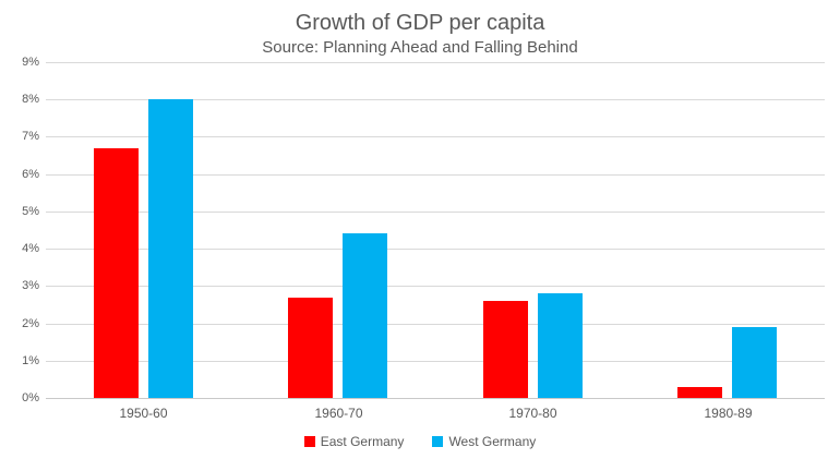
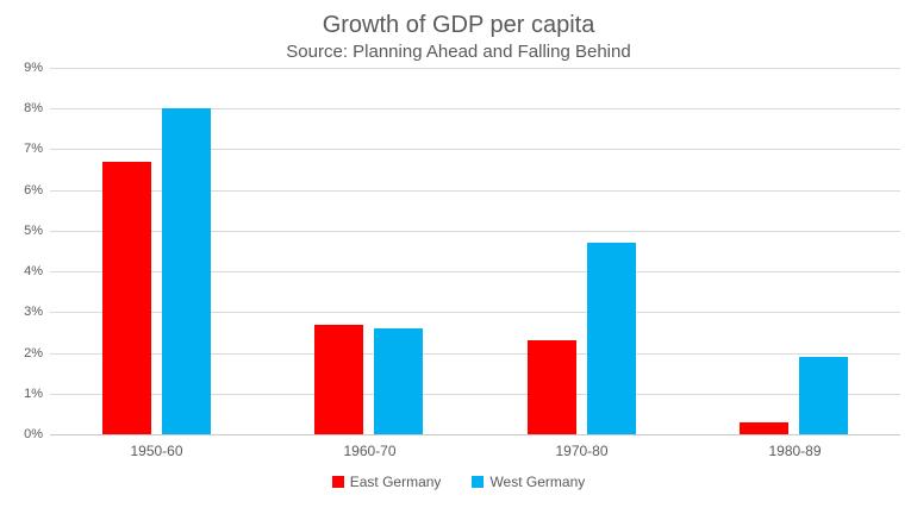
West Germany/1960-70: 4.4% -> 2.6%
East Germany/1970-80: 2.6% -> 2.3%
West Germany/1970-80: 2.8% -> 4.7%
